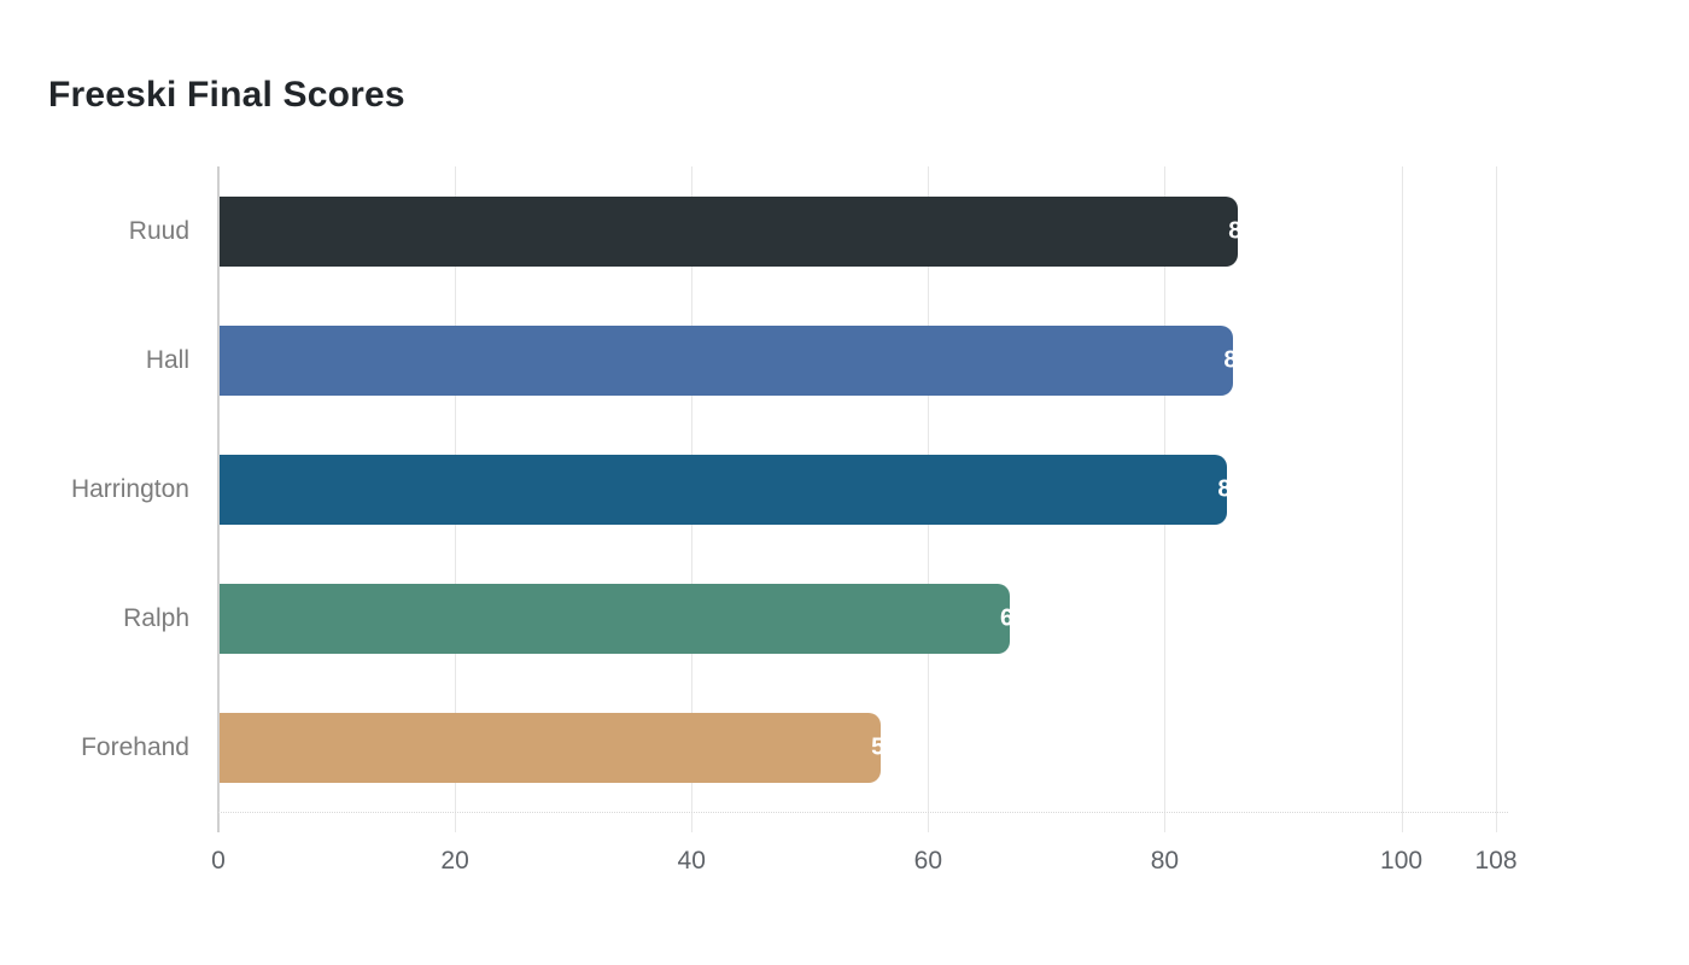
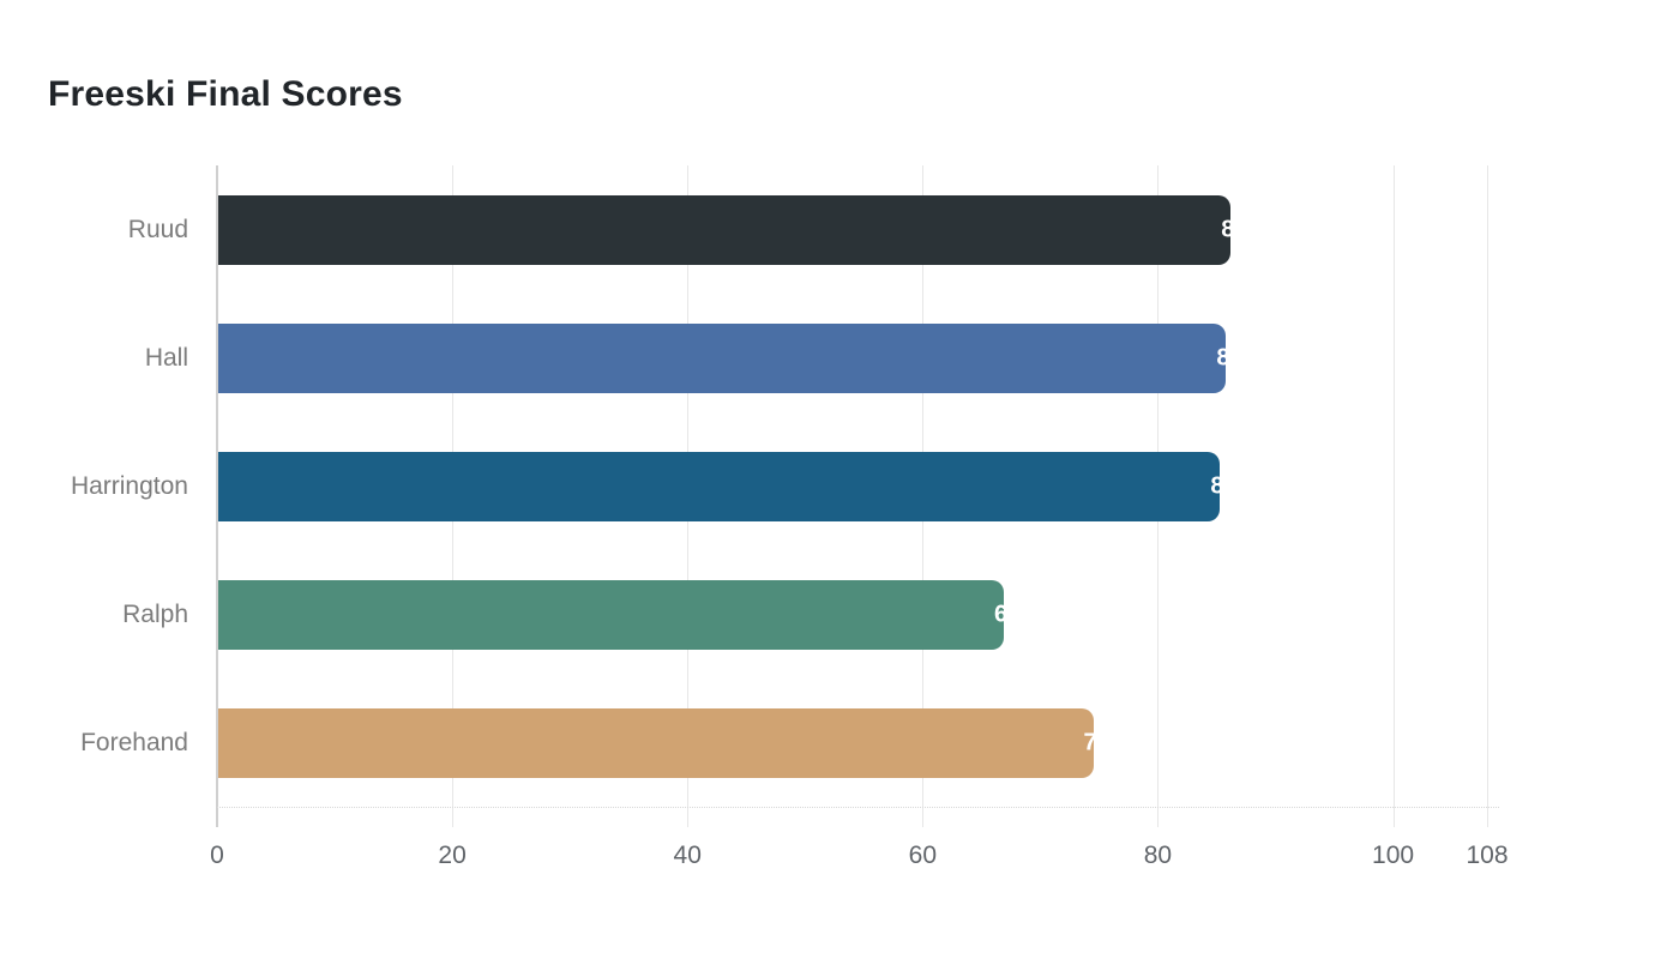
Forehand: 56.0 -> 74.5
